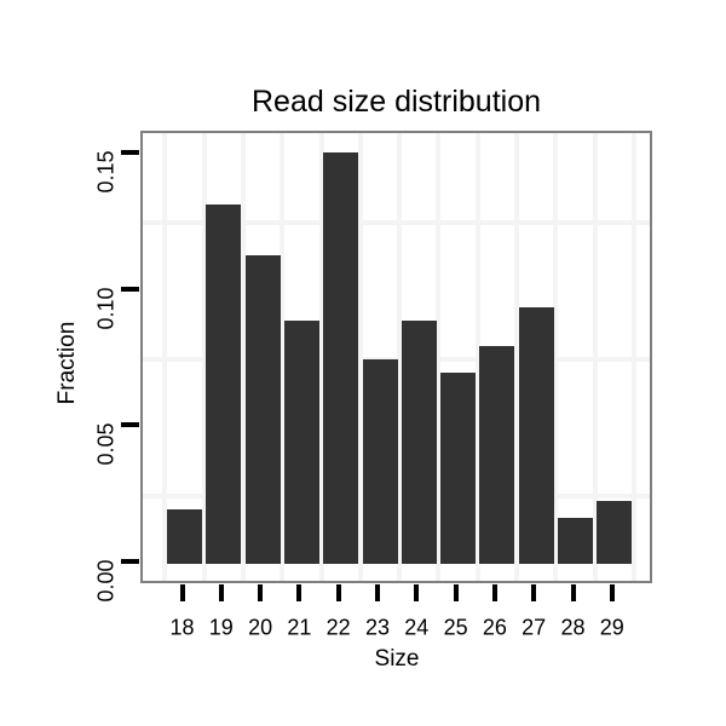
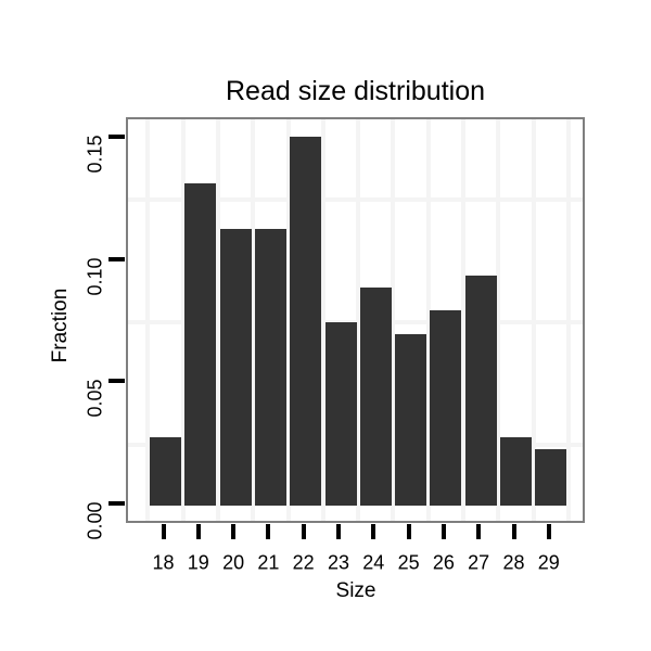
18: 0.020 -> 0.028
21: 0.089 -> 0.113
28: 0.017 -> 0.028
